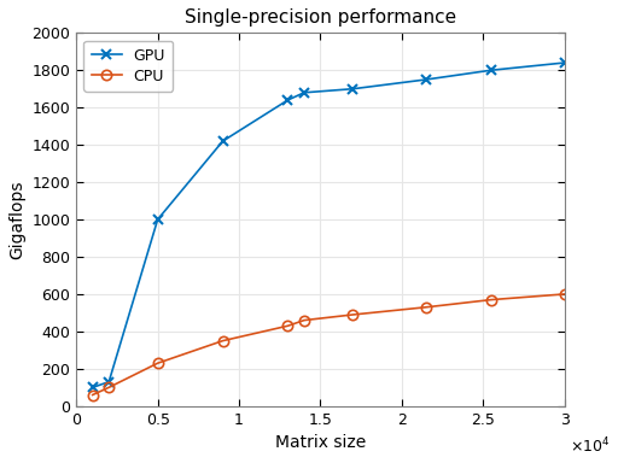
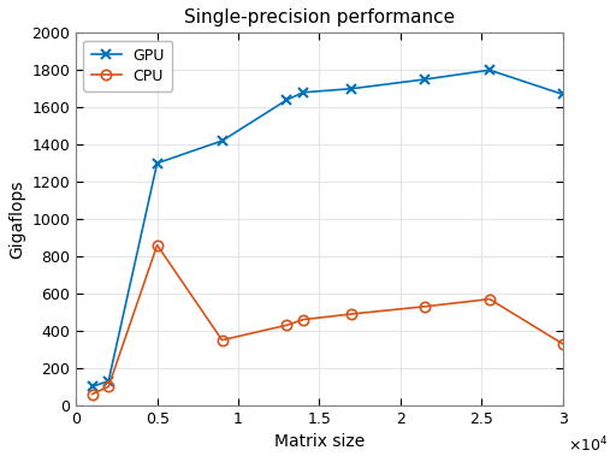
GPU/0.5: 1000 -> 1300
CPU/0.5: 230 -> 860
GPU/3: 1840 -> 1670
CPU/3: 600 -> 330
